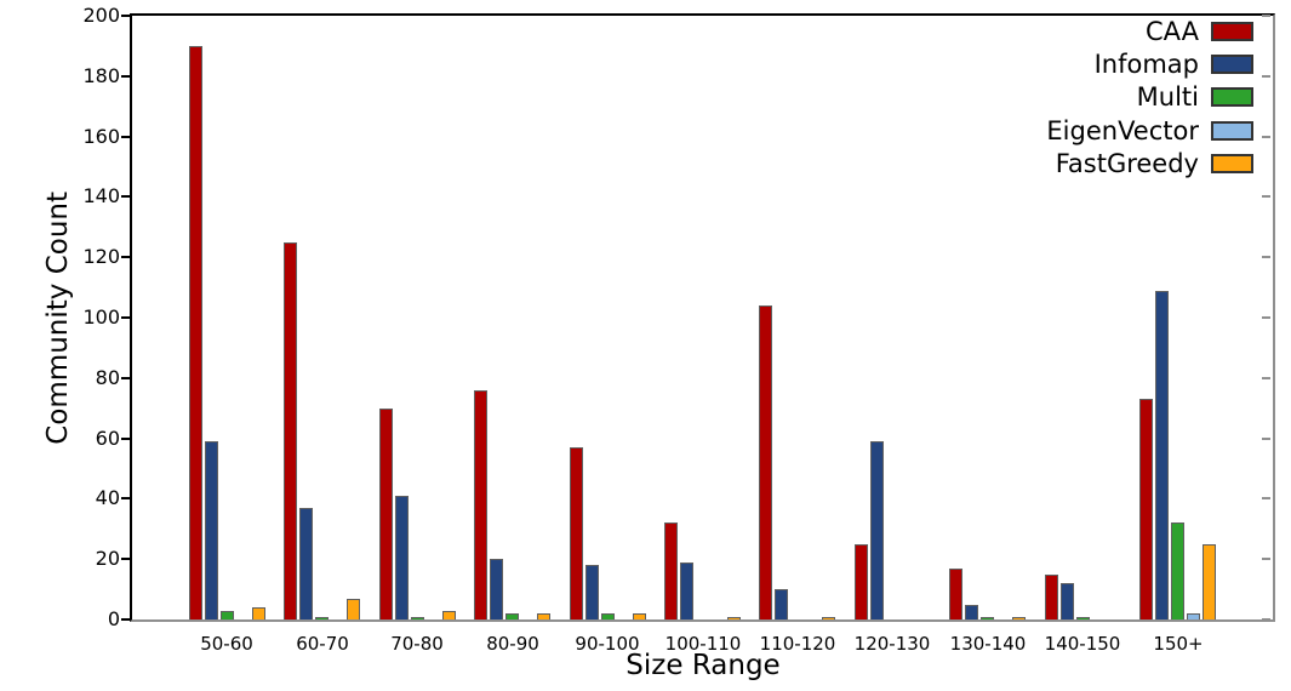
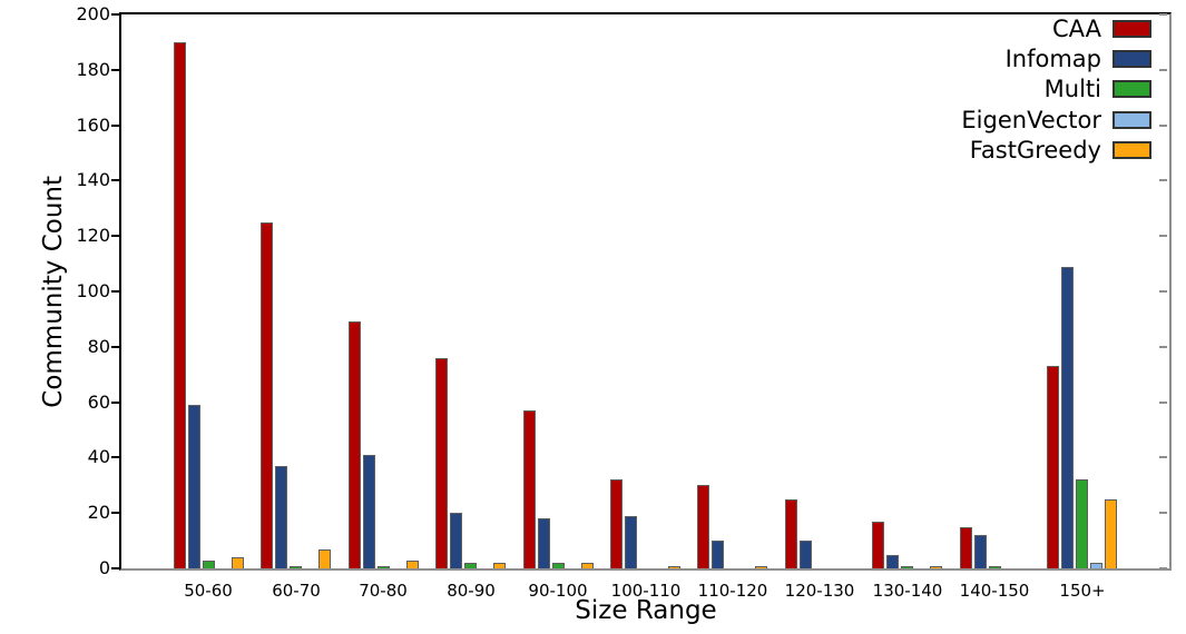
CAA/70-80: 70 -> 89
CAA/110-120: 104 -> 30
Infomap/120-130: 59 -> 10
